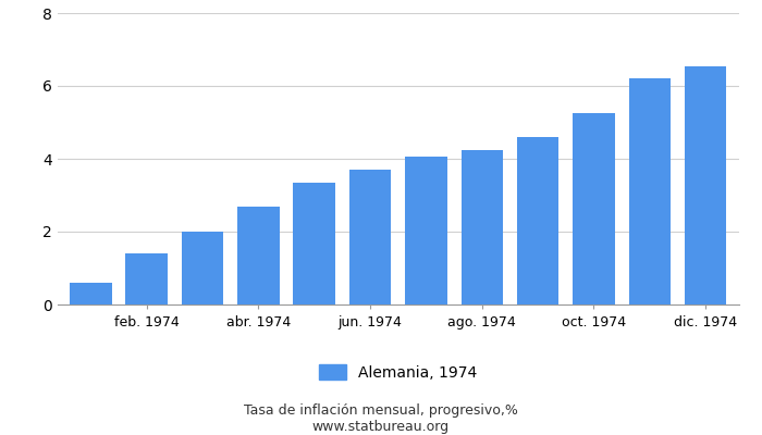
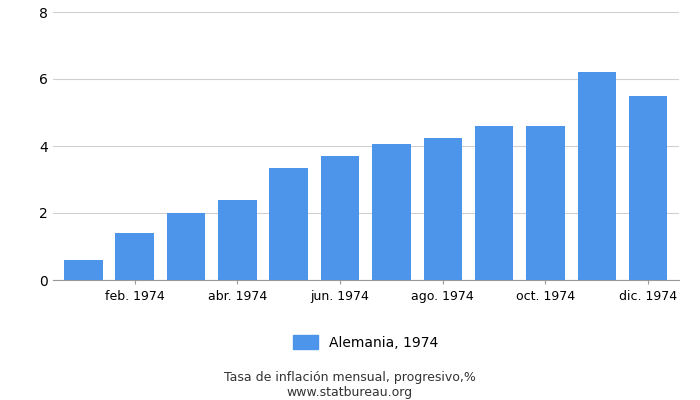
abr. 1974: 2.70 -> 2.40
oct. 1974: 5.25 -> 4.60
dic. 1974: 6.55 -> 5.50
